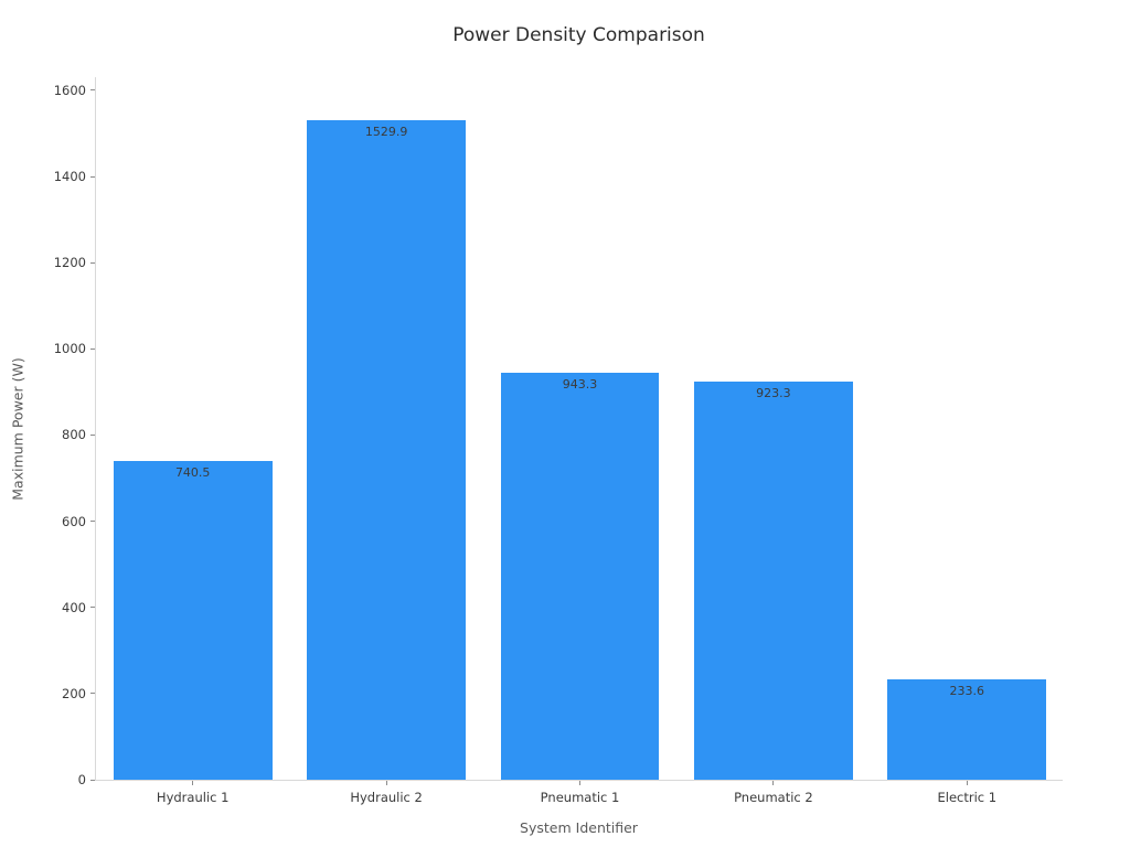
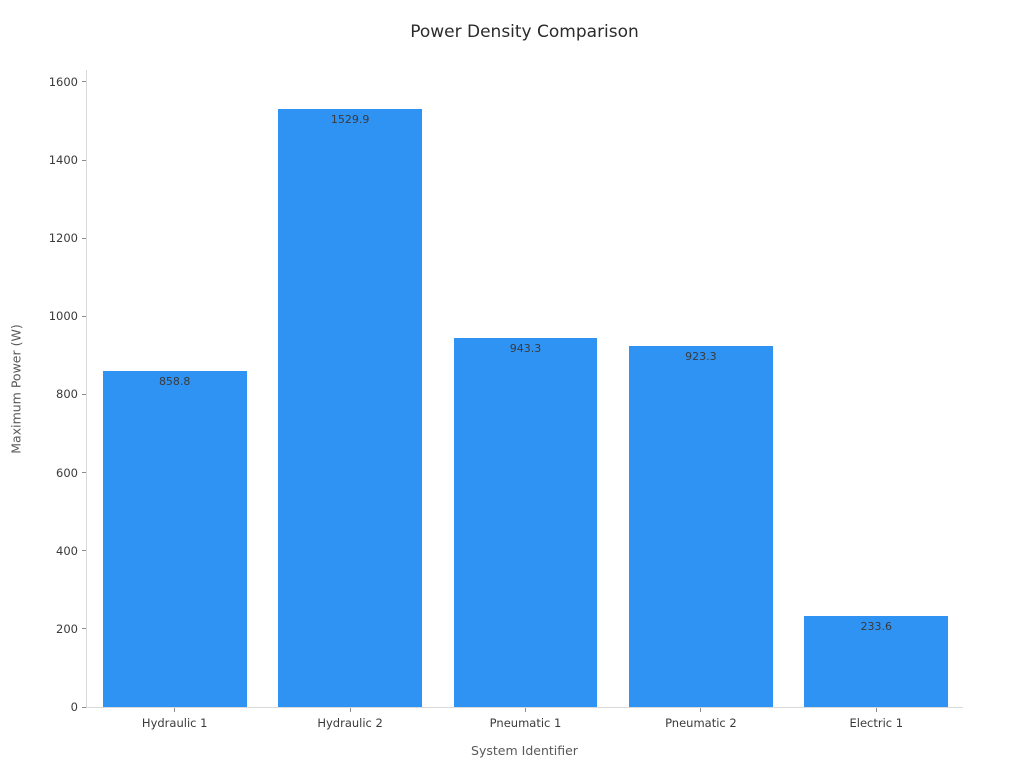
Hydraulic 1: 740.5 -> 858.8
